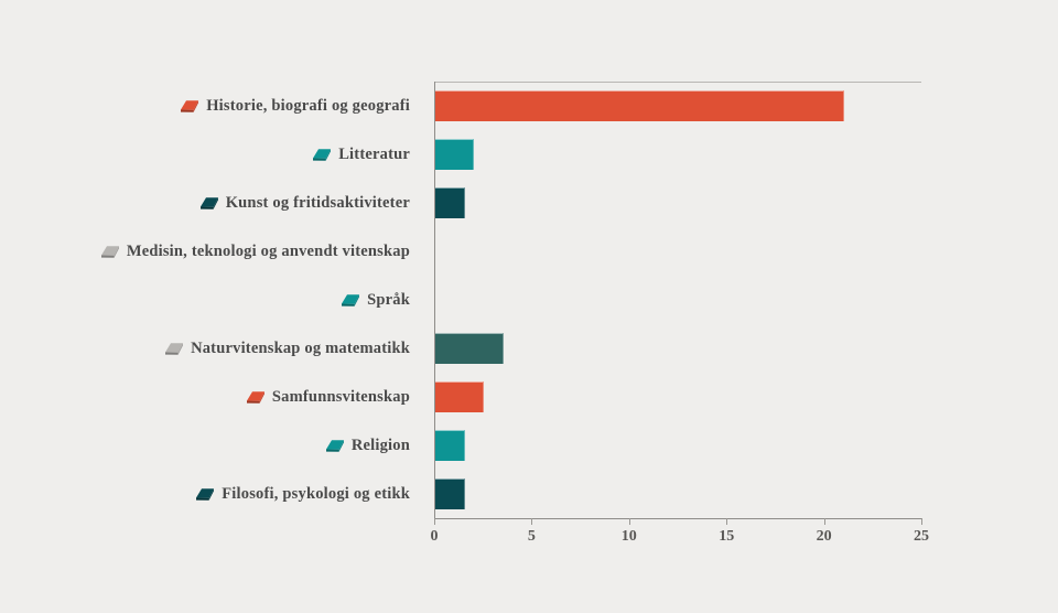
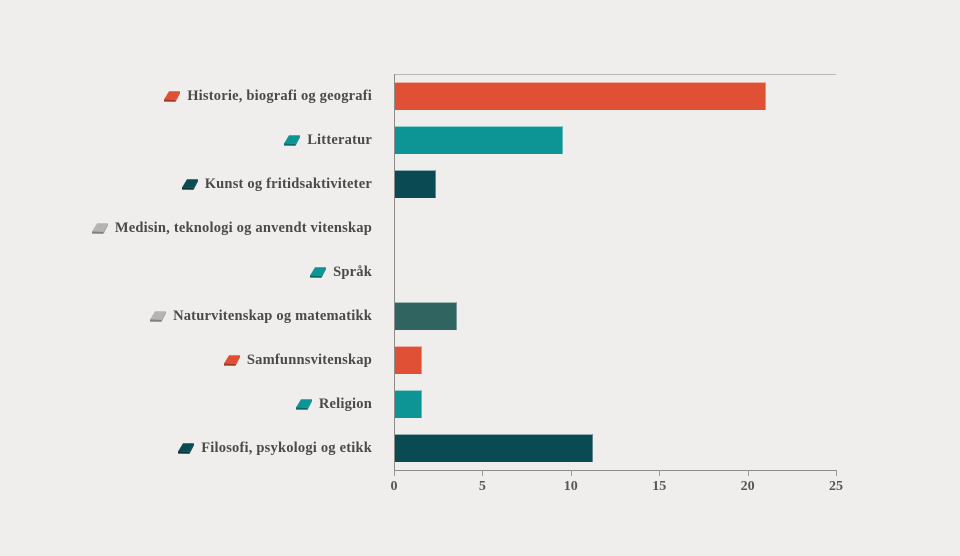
Litteratur: 2.0 -> 9.5
Kunst og fritidsaktiviteter: 1.5 -> 2.3
Samfunnsvitenskap: 2.5 -> 1.5
Filosofi, psykologi og etikk: 1.5 -> 11.2
